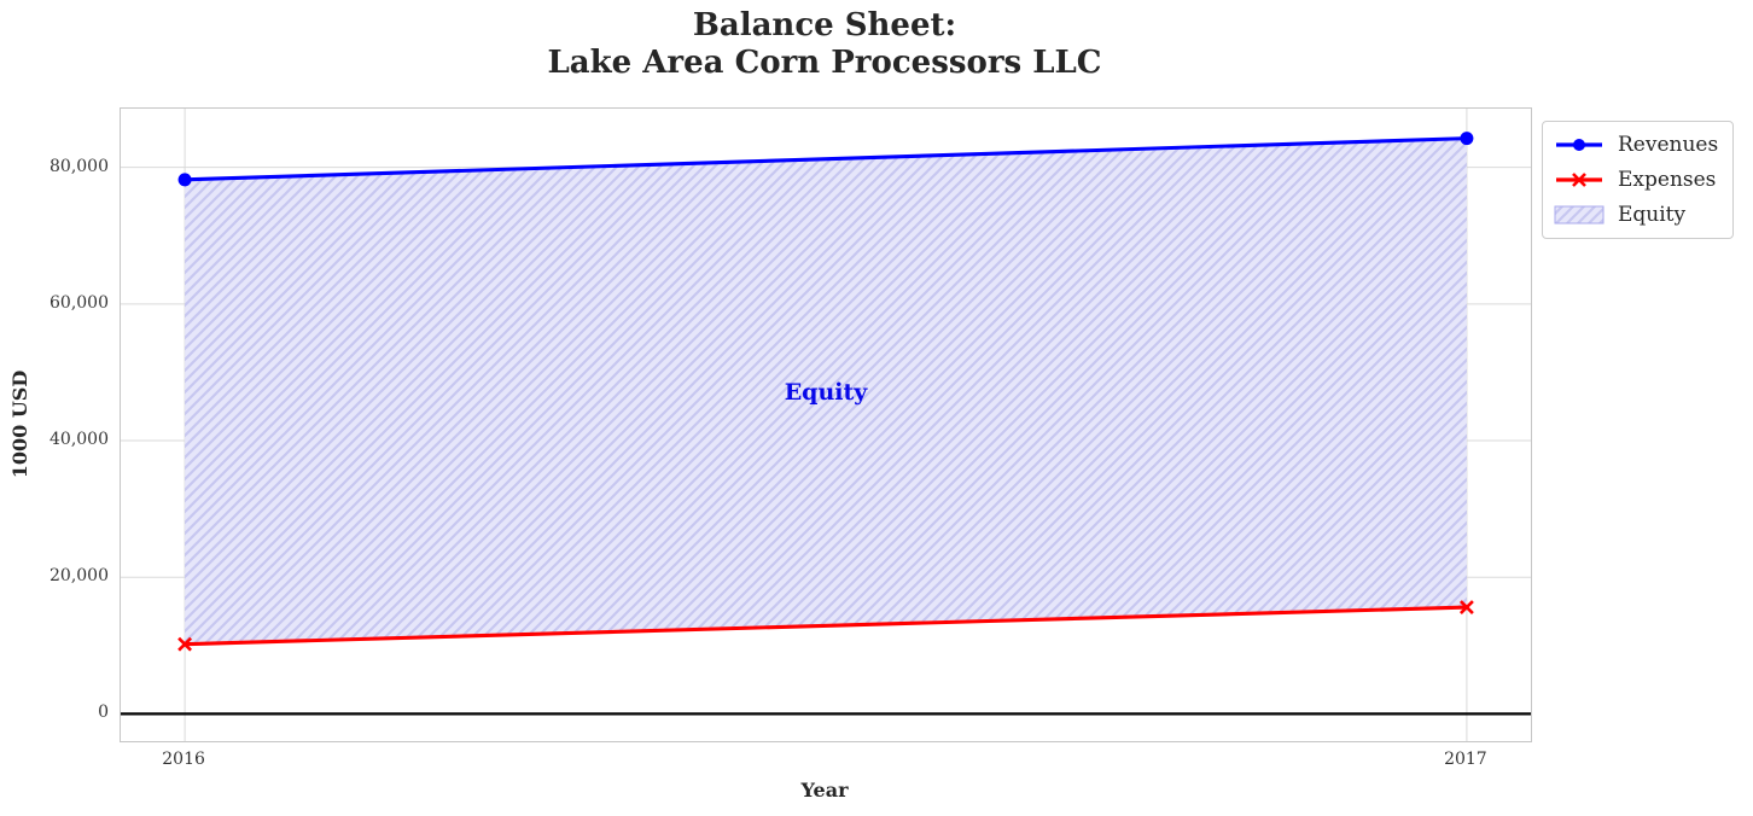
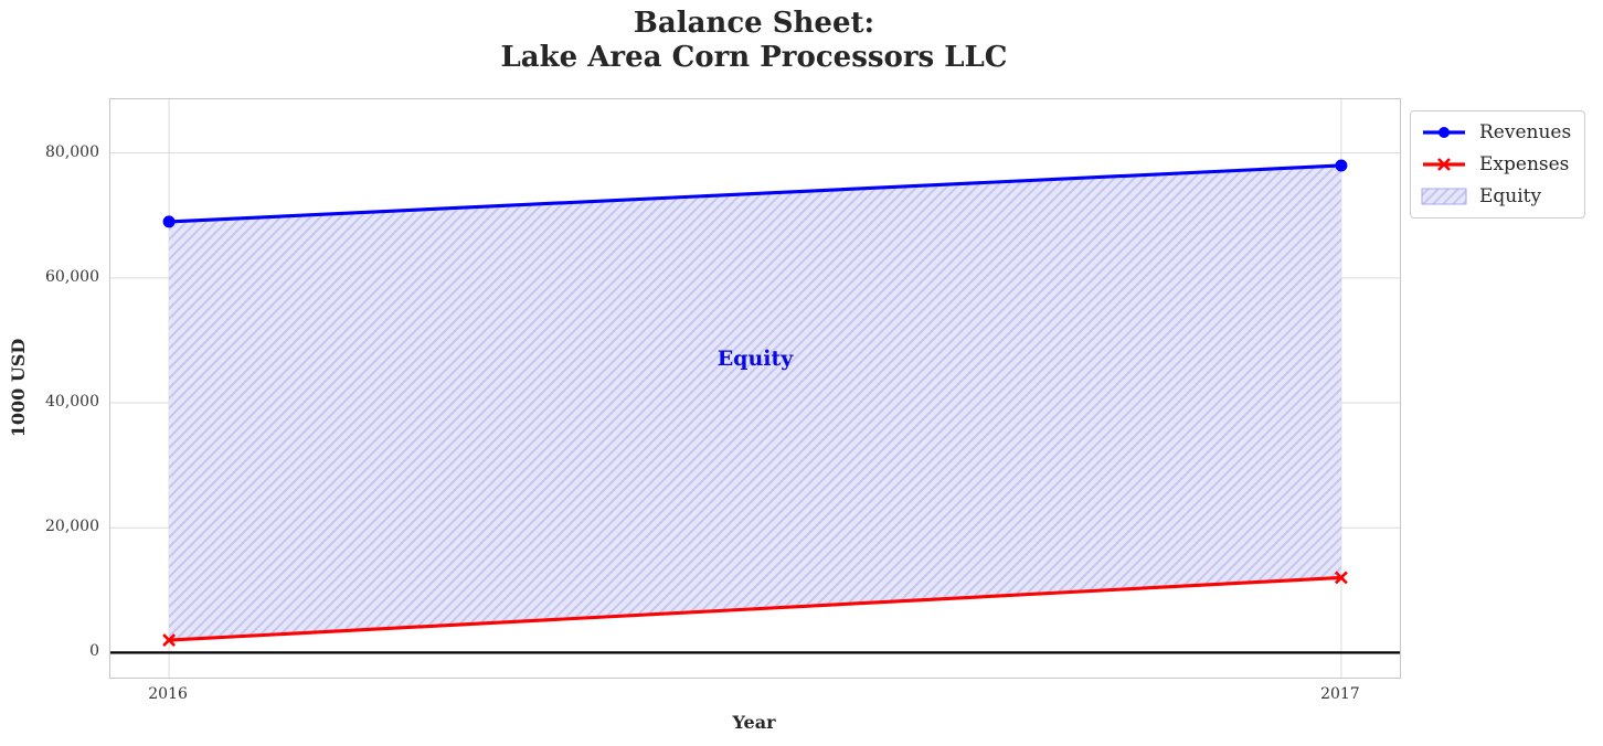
Revenues/2016: 78000 -> 69000
Expenses/2016: 10000 -> 2000
Revenues/2017: 84000 -> 78000
Expenses/2017: 16000 -> 12000
